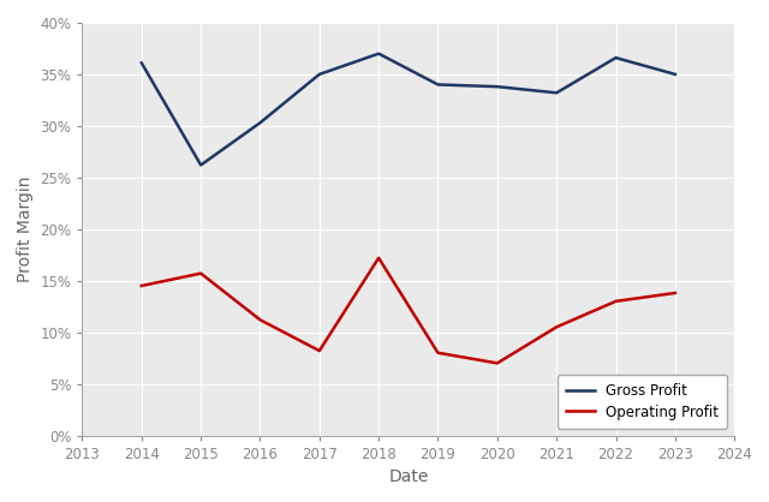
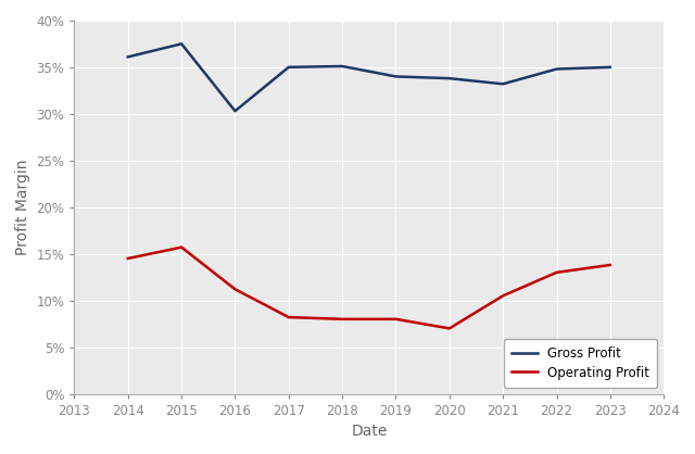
Gross Profit/2015: 26.2% -> 37.5%
Gross Profit/2018: 37.0% -> 35.1%
Operating Profit/2018: 17.2% -> 8.0%
Gross Profit/2022: 36.6% -> 34.8%
